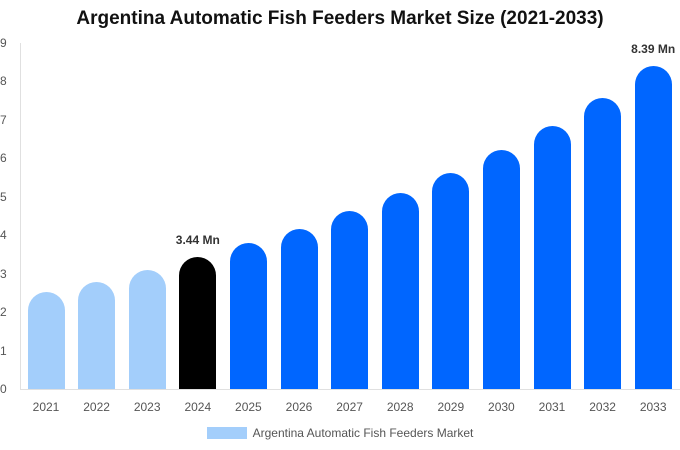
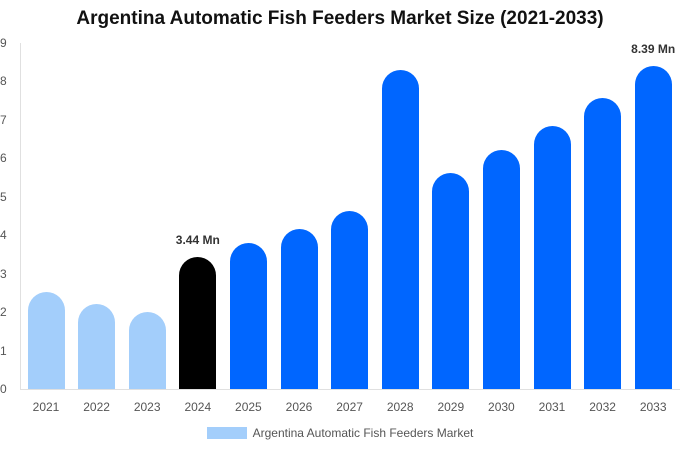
2022: 2.8 -> 2.2
2023: 3.1 -> 2.0
2028: 5.1 -> 8.3
